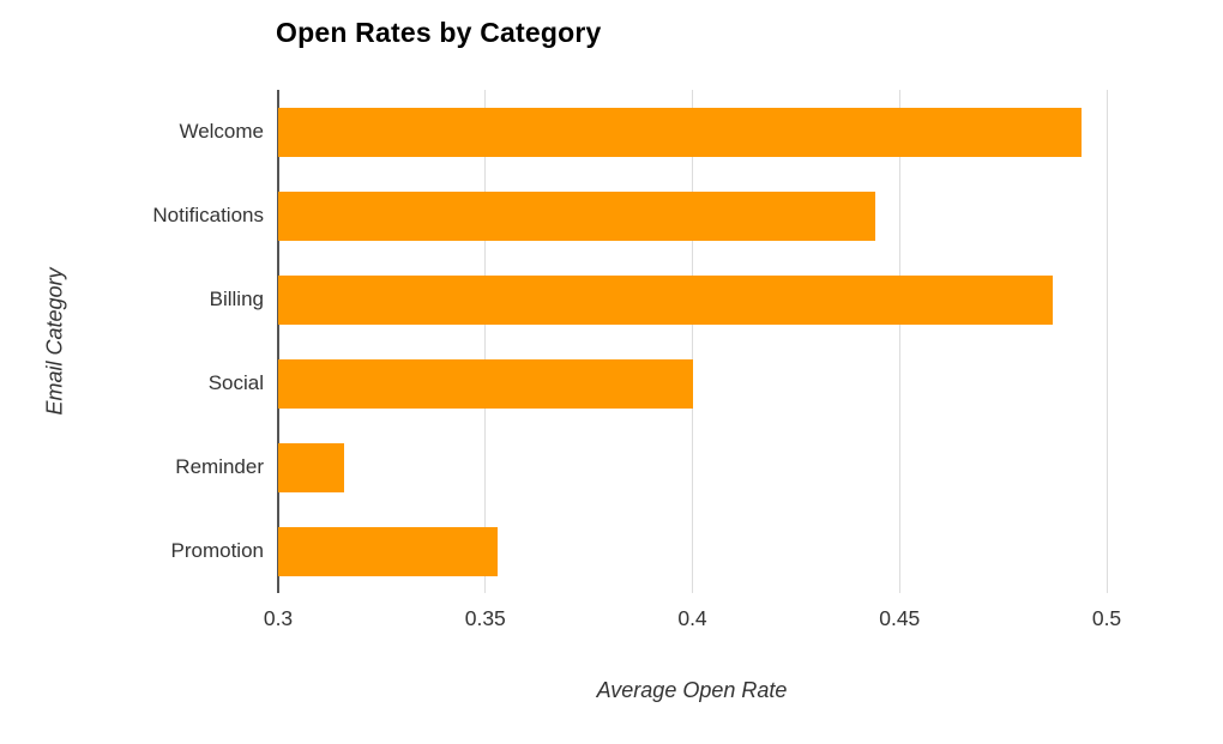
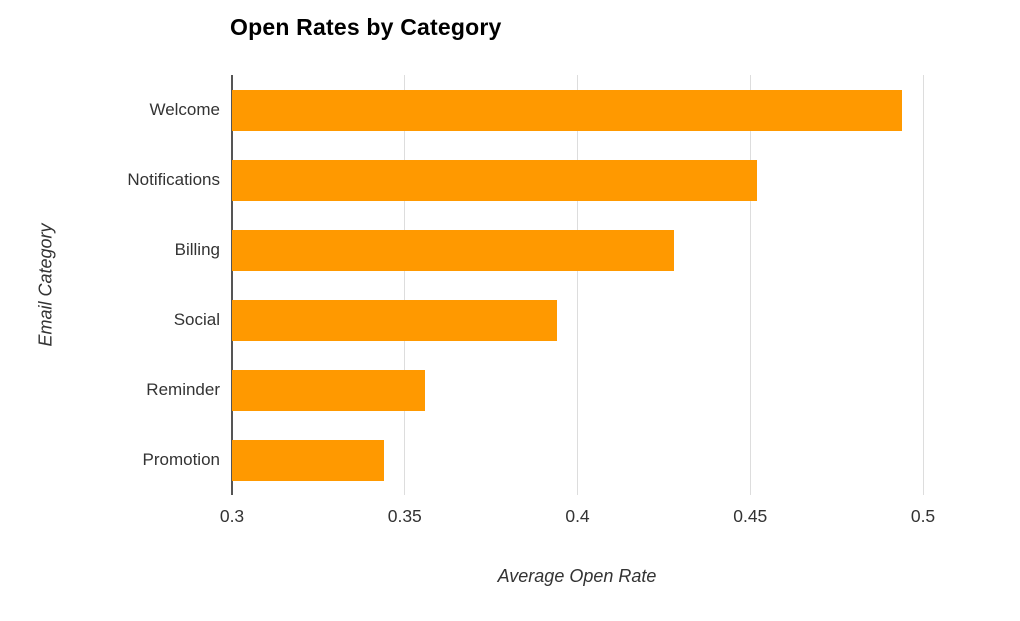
Notifications: 0.444 -> 0.452
Billing: 0.487 -> 0.428
Social: 0.400 -> 0.394
Reminder: 0.316 -> 0.356
Promotion: 0.353 -> 0.344
